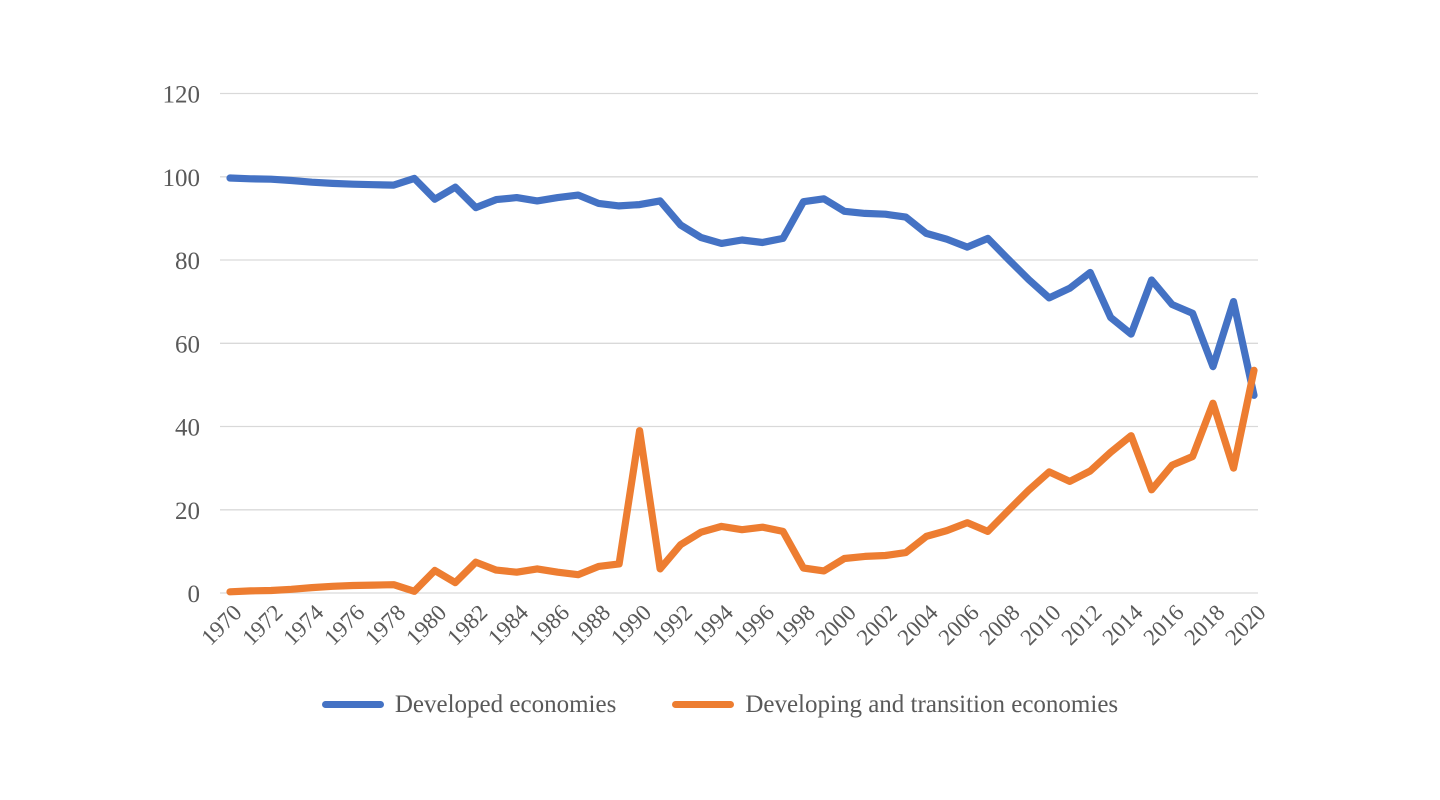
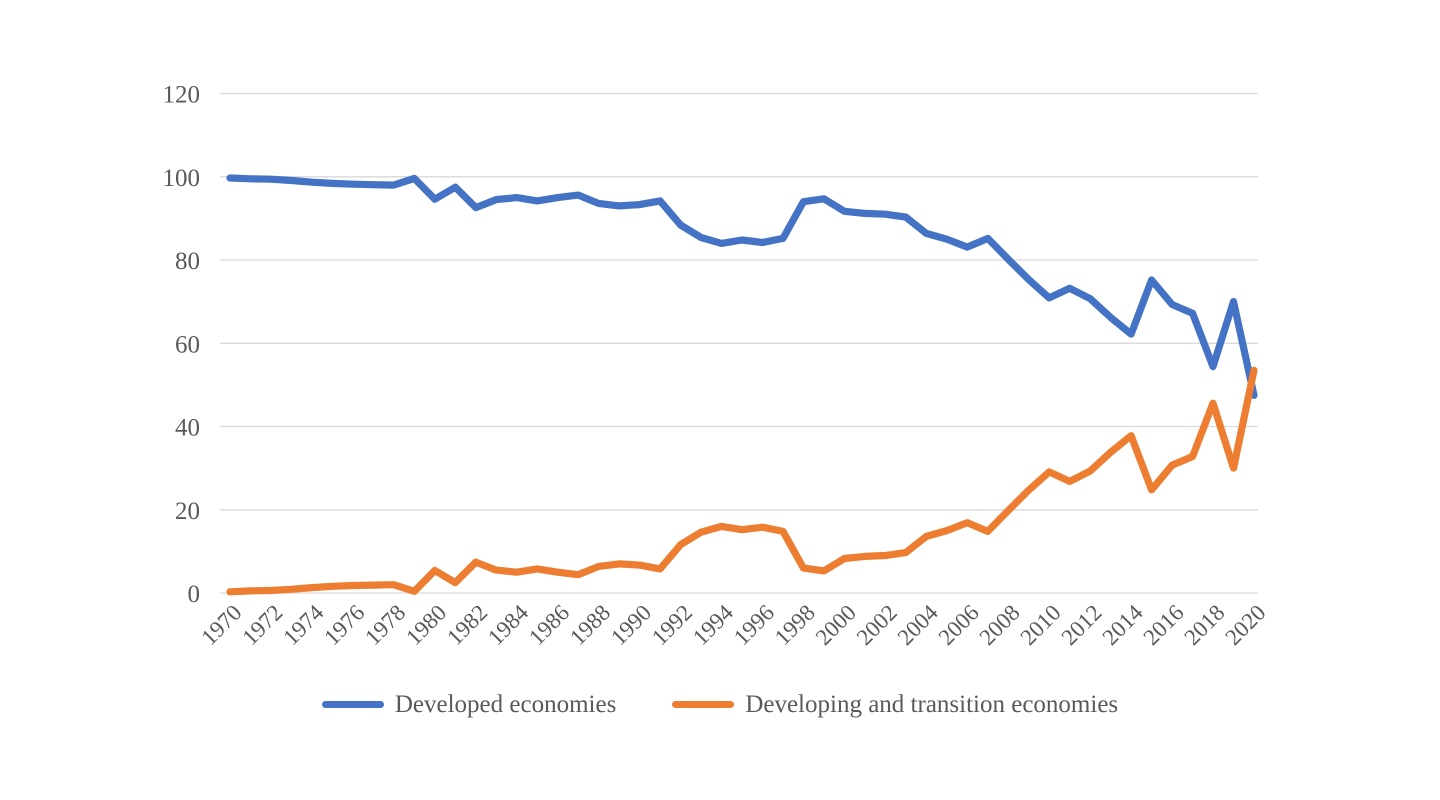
Developing and transition economies/1990: 39 -> 7
Developed economies/2012: 77 -> 71
